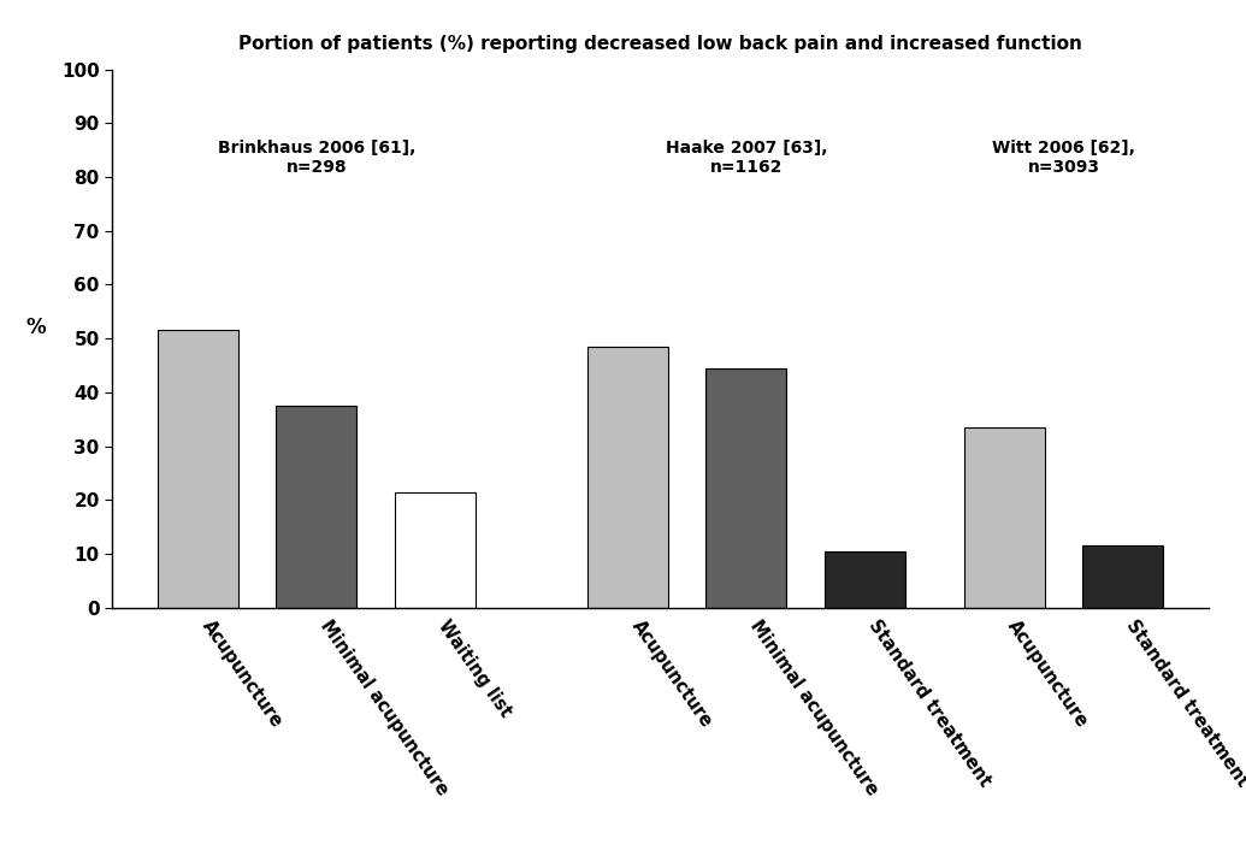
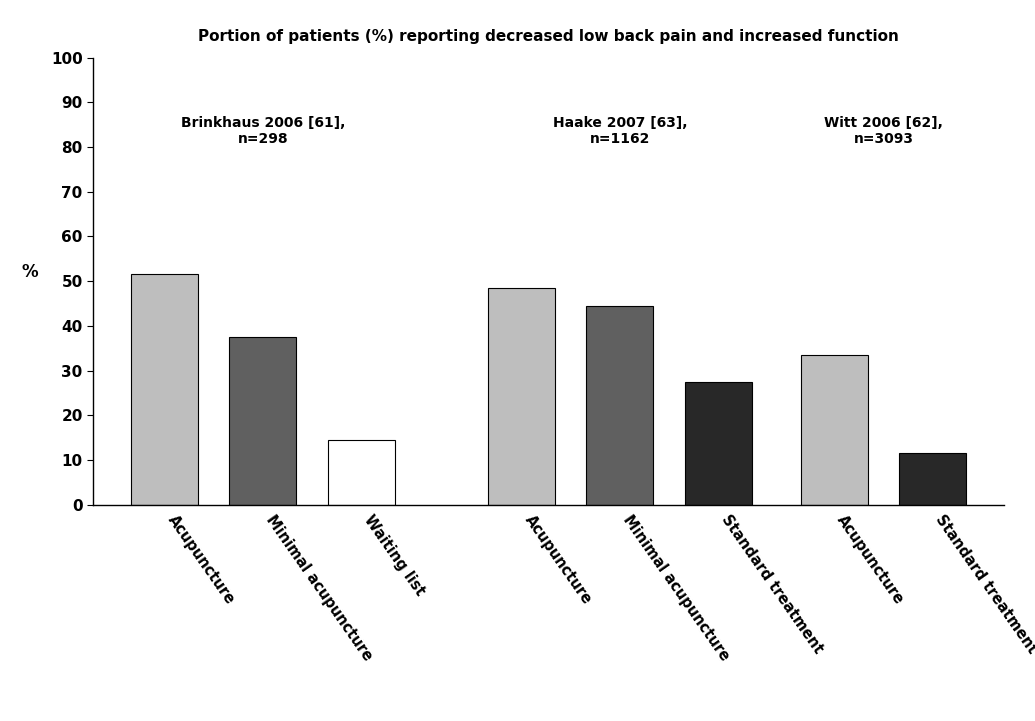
Waiting list: 21.5 -> 14.5
Standard treatment: 10.5 -> 27.5
